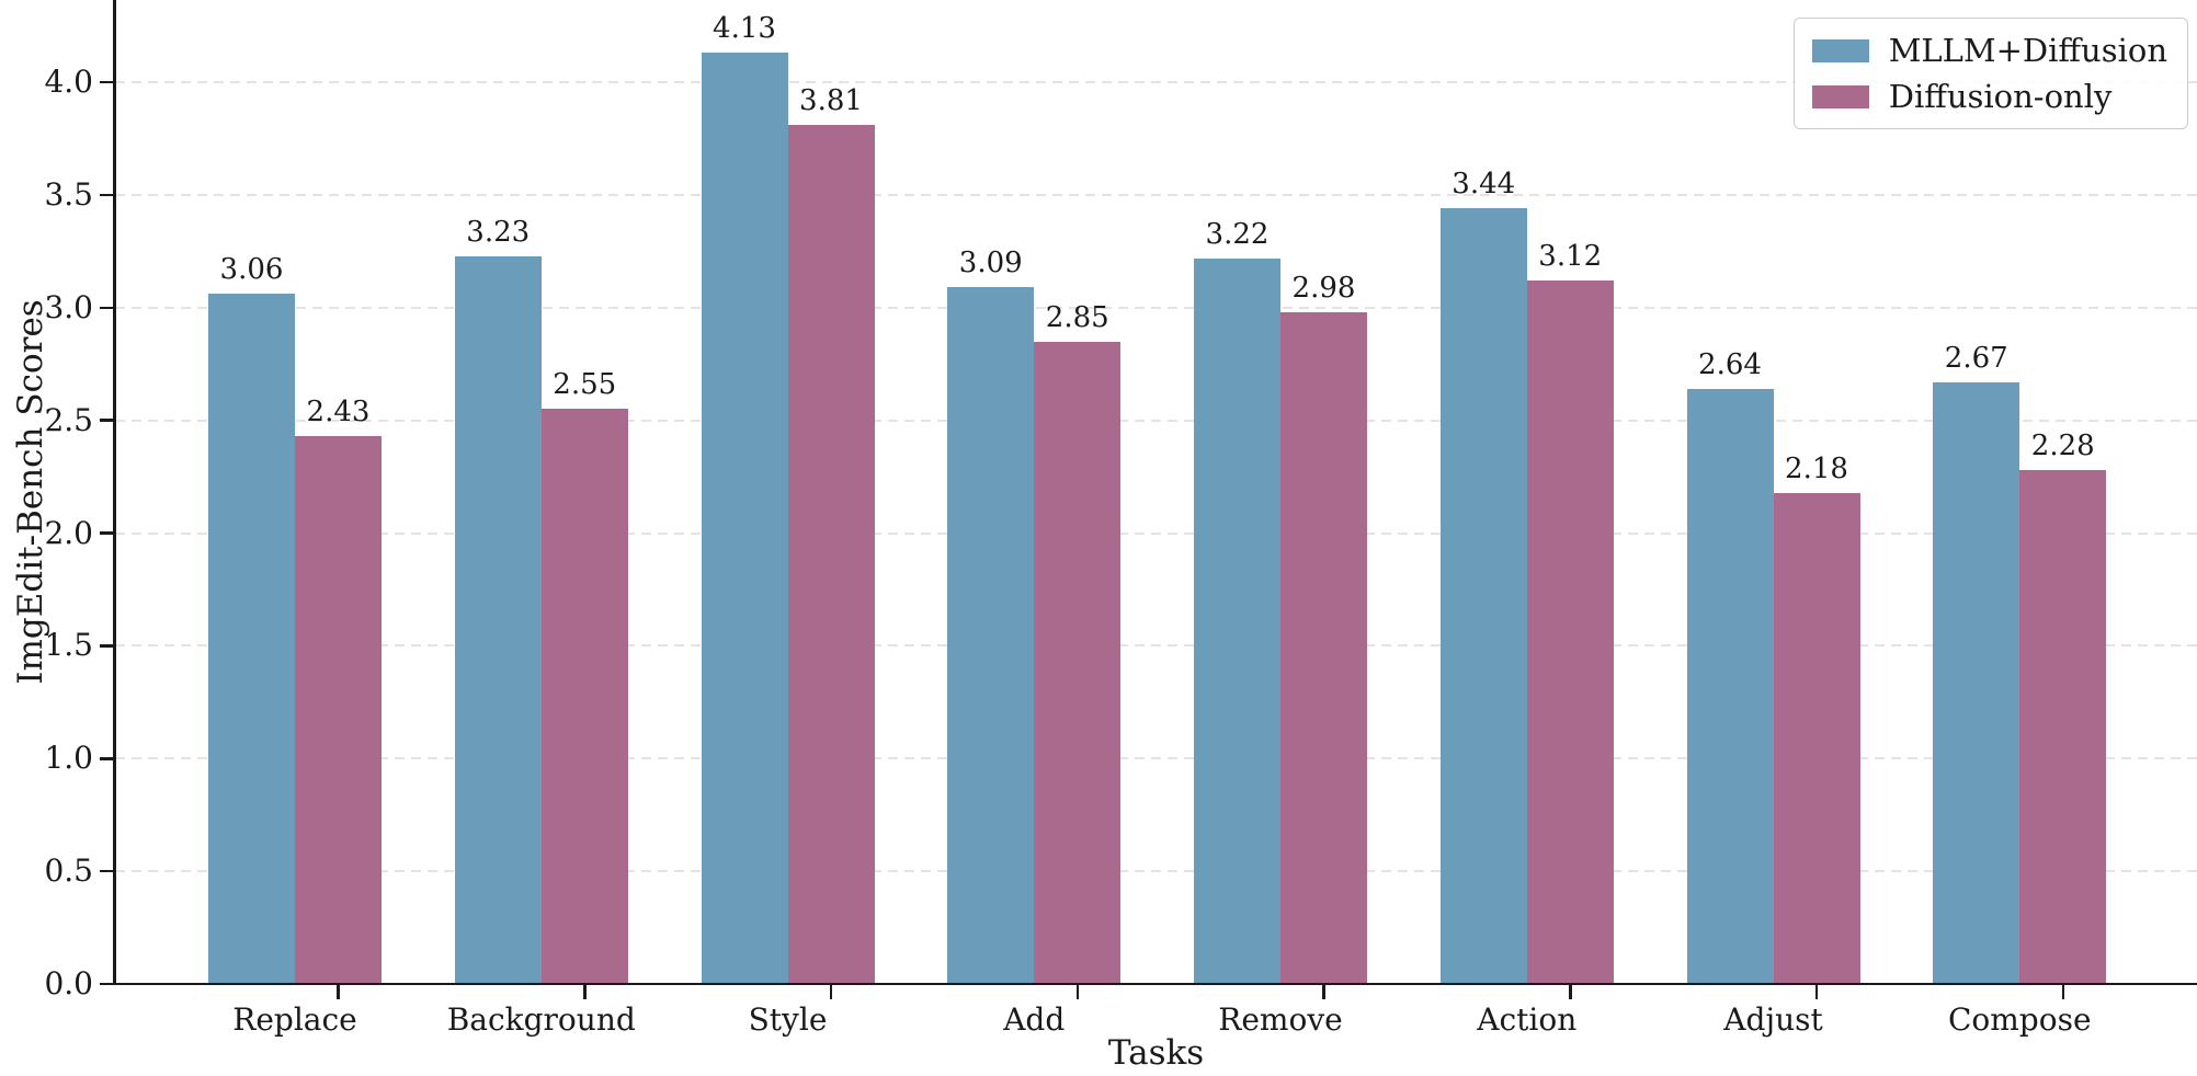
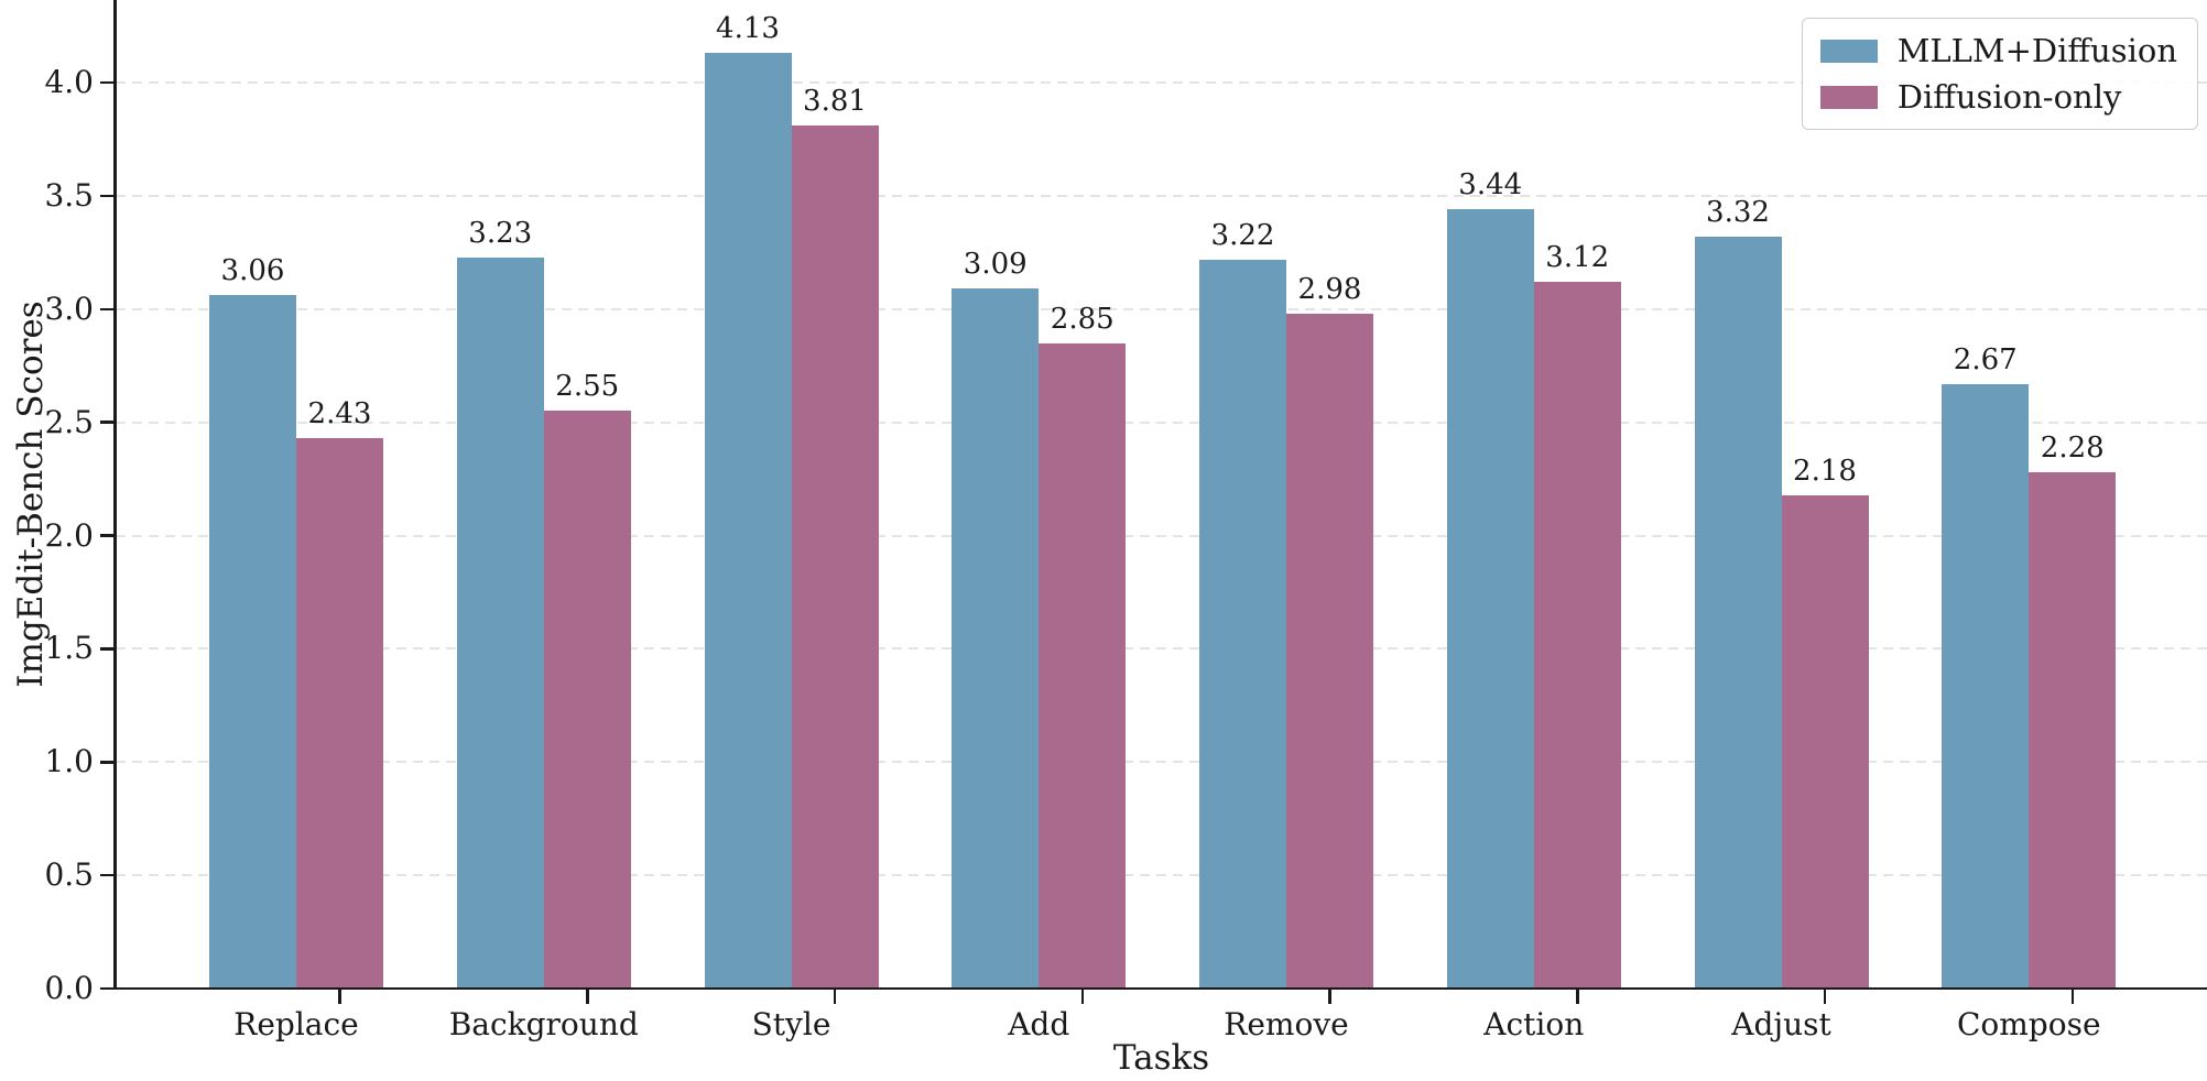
MLLM+Diffusion/Adjust: 2.64 -> 3.32
